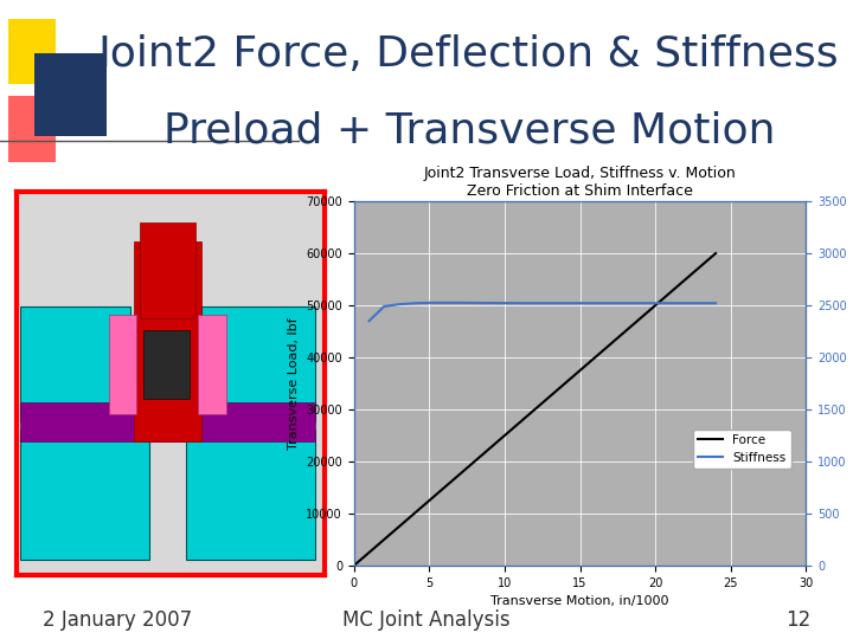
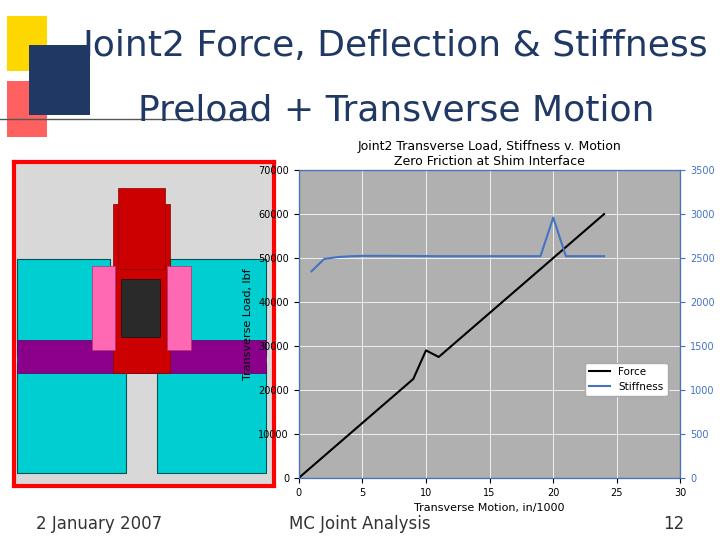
Force/10: 25000 -> 29000
Stiffness/20: 2520 -> 2960
